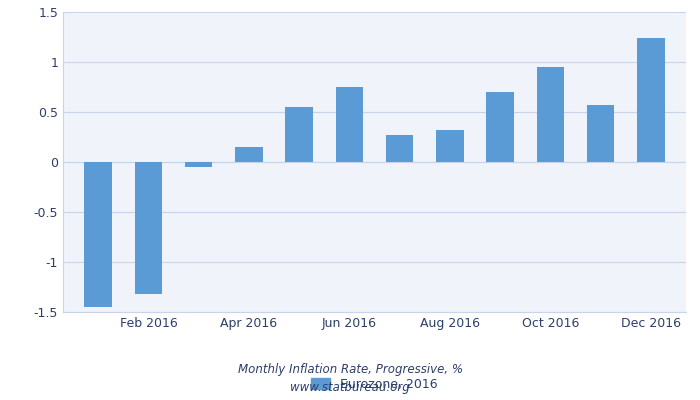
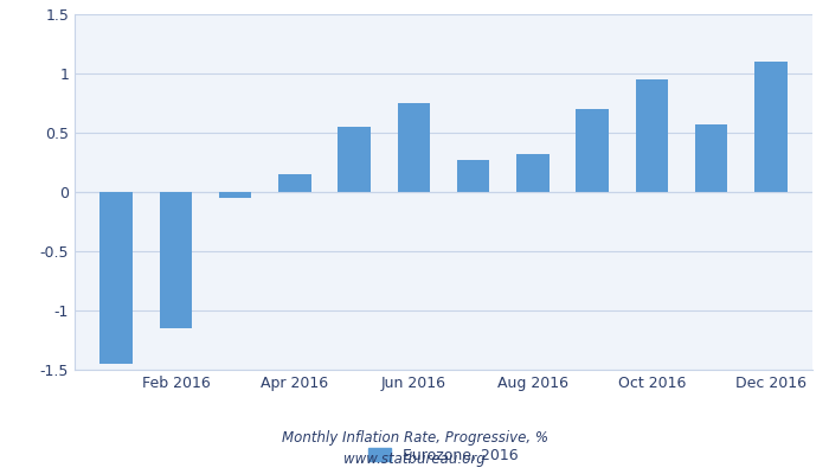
Feb 2016: -1.32 -> -1.15
Dec 2016: 1.24 -> 1.10
